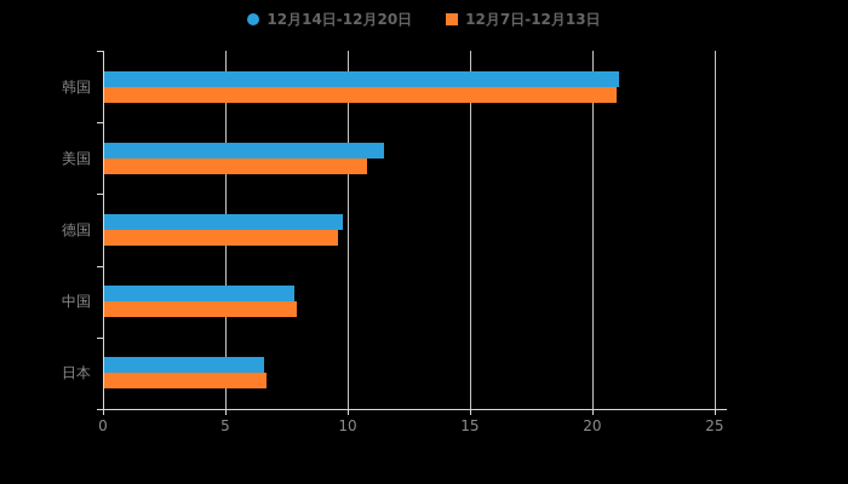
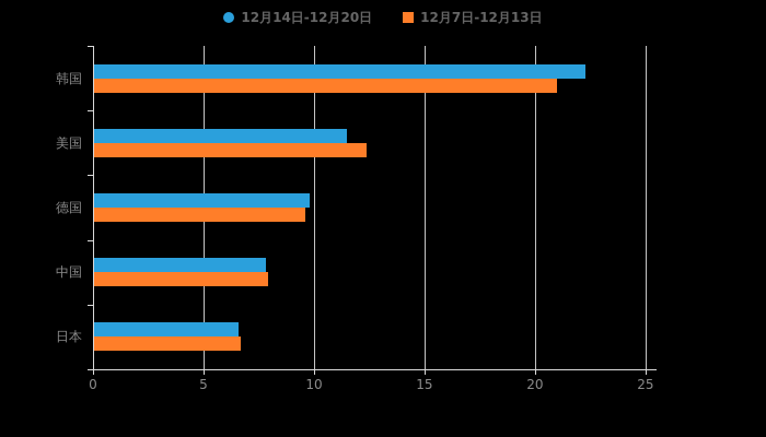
12月14日-12月20日/韩国: 21.1 -> 22.3
12月7日-12月13日/美国: 10.8 -> 12.4
